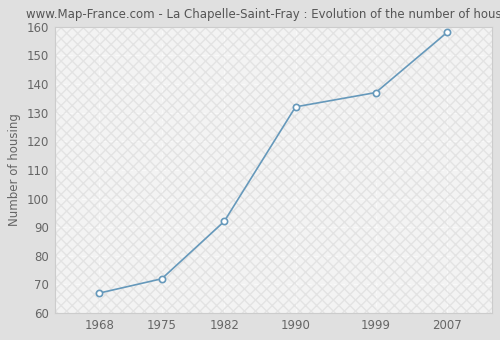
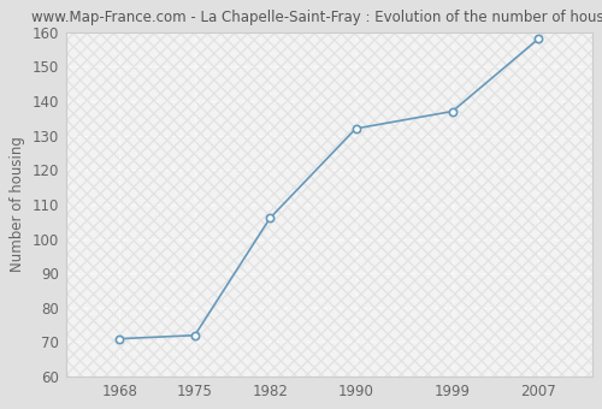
1968: 67 -> 71
1982: 92 -> 106
